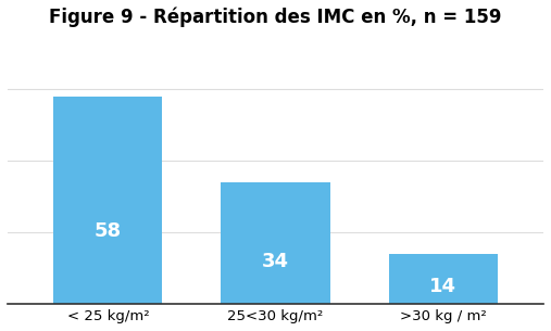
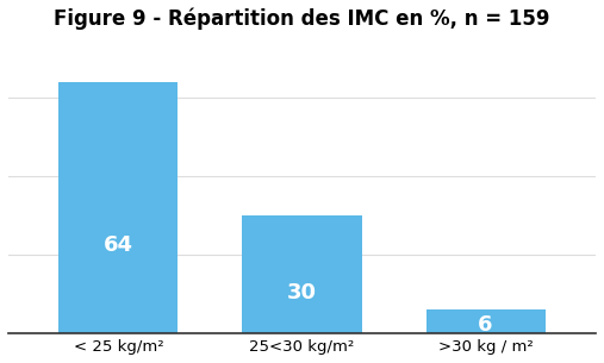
< 25 kg/m²: 58 -> 64
25<30 kg/m²: 34 -> 30
>30 kg / m²: 14 -> 6
